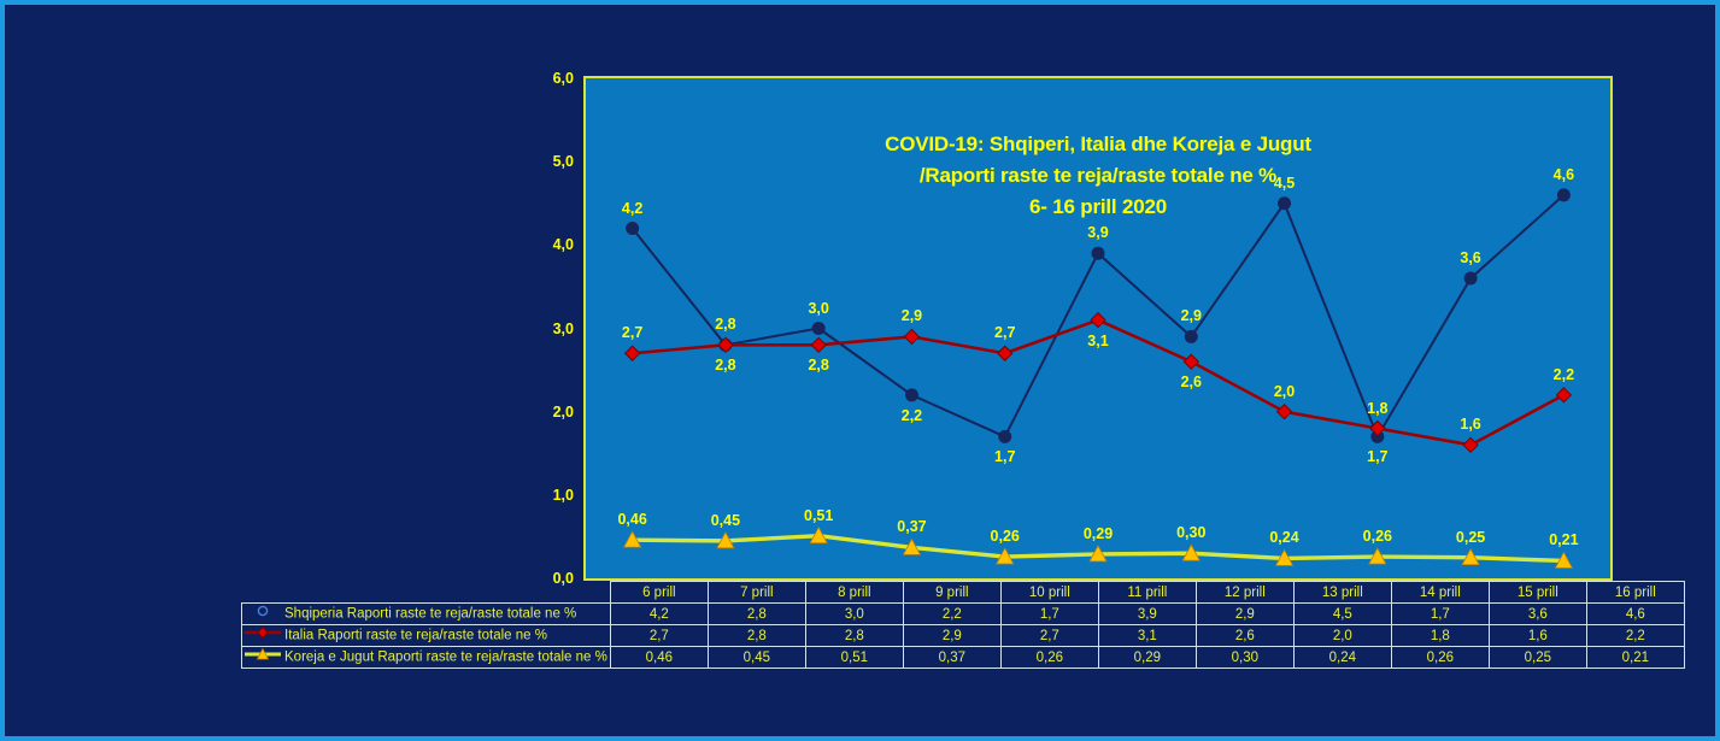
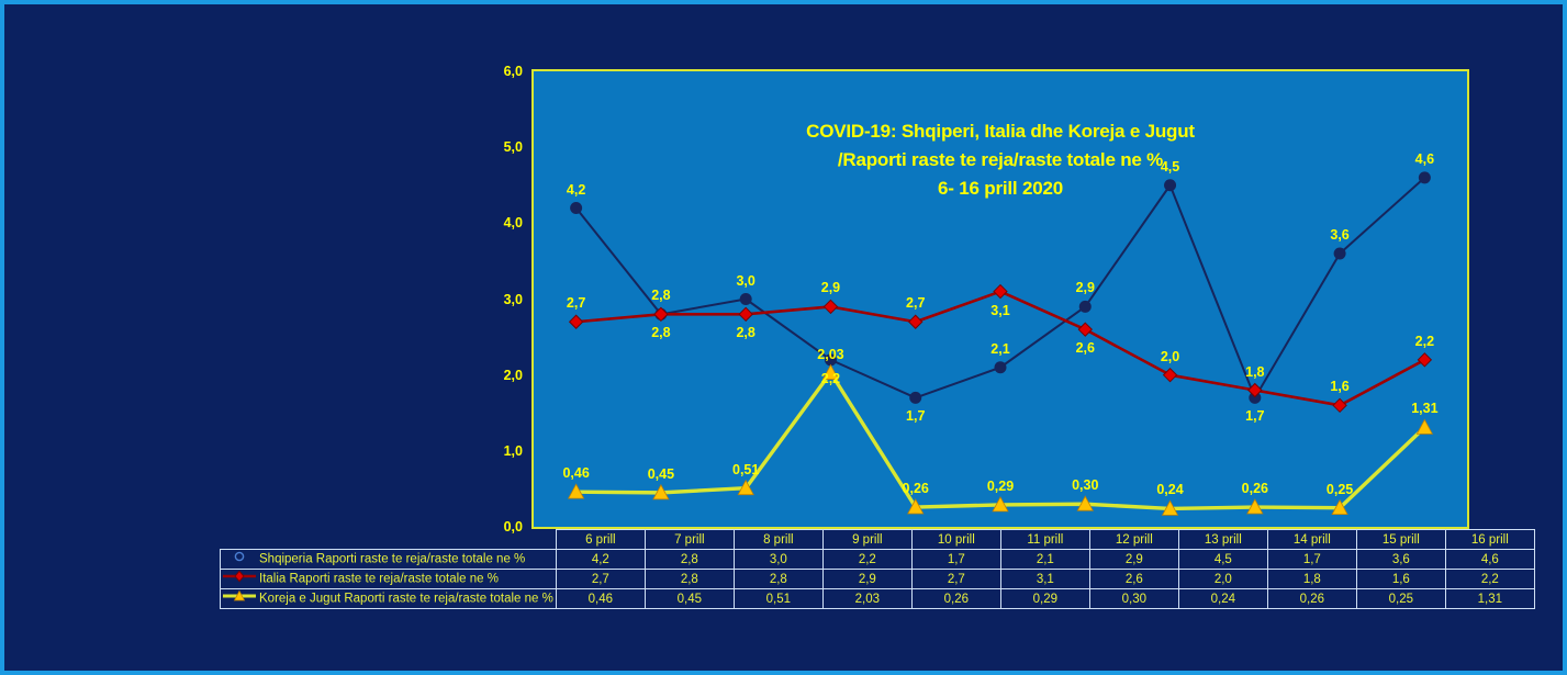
Koreja e Jugut Raporti raste te reja/raste totale ne %/9 prill: 0,37 -> 2,03
Shqiperia Raporti raste te reja/raste totale ne %/11 prill: 3,9 -> 2,1
Koreja e Jugut Raporti raste te reja/raste totale ne %/16 prill: 0,21 -> 1,31
